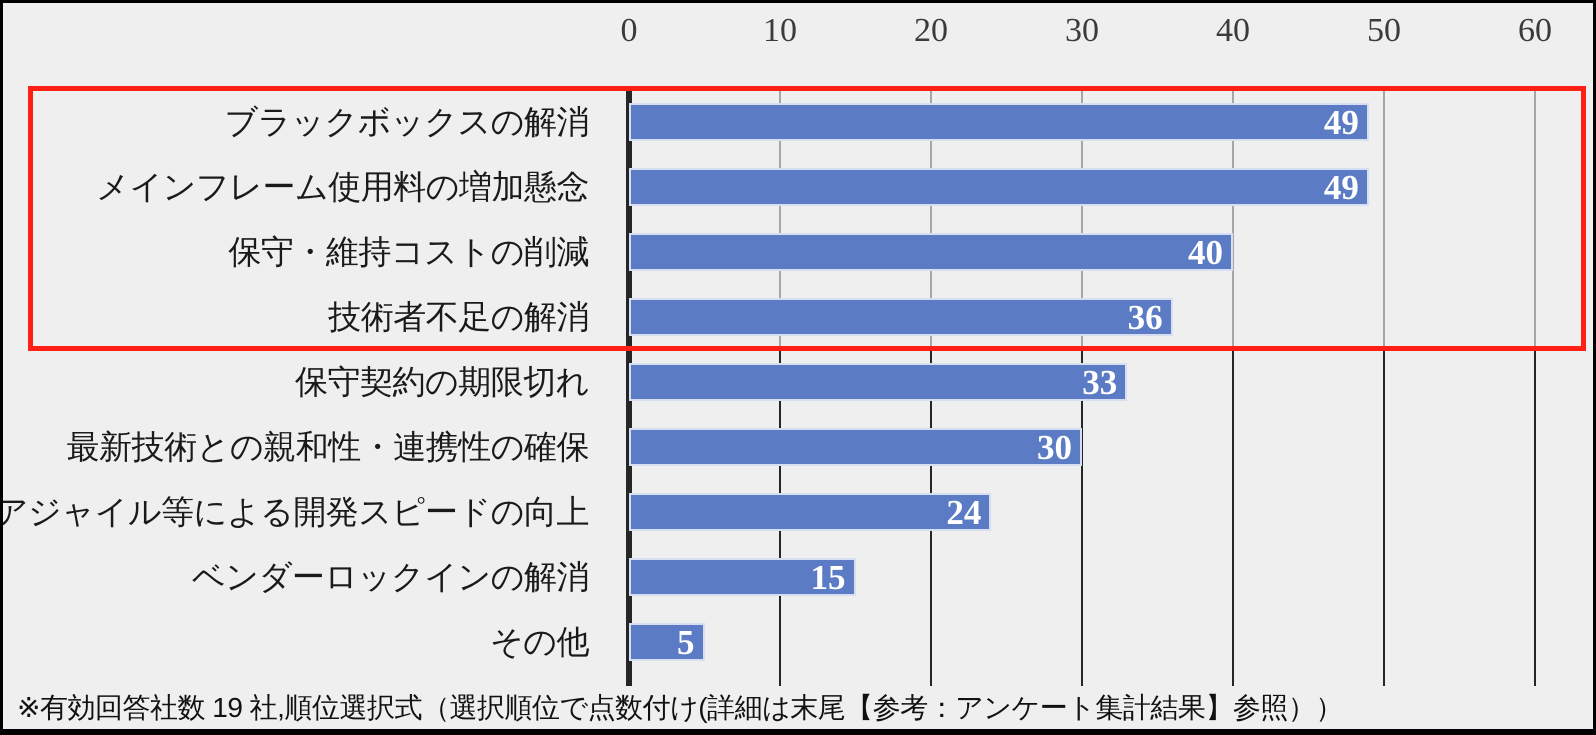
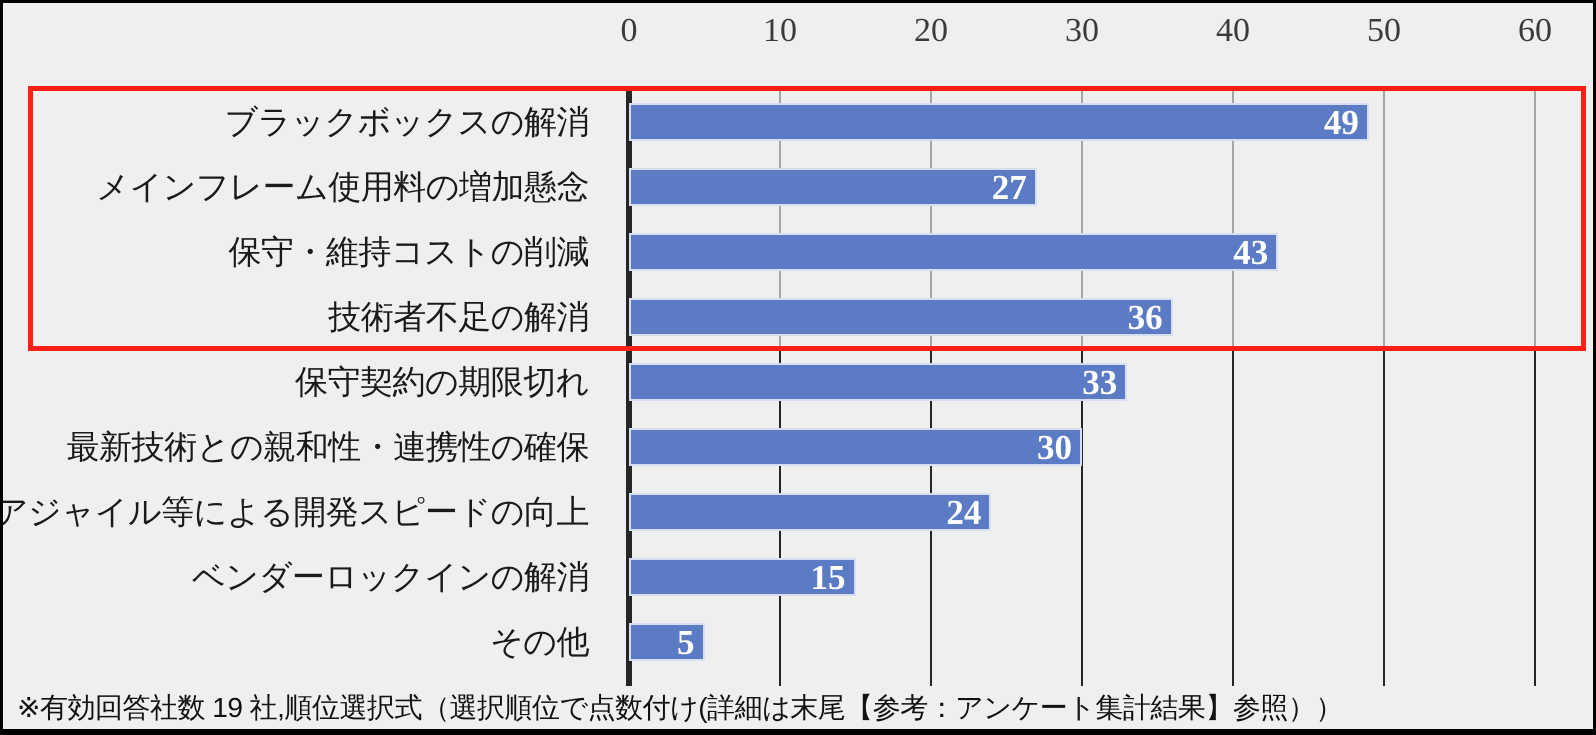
メインフレーム使用料の増加懸念: 49 -> 27
保守・維持コストの削減: 40 -> 43
